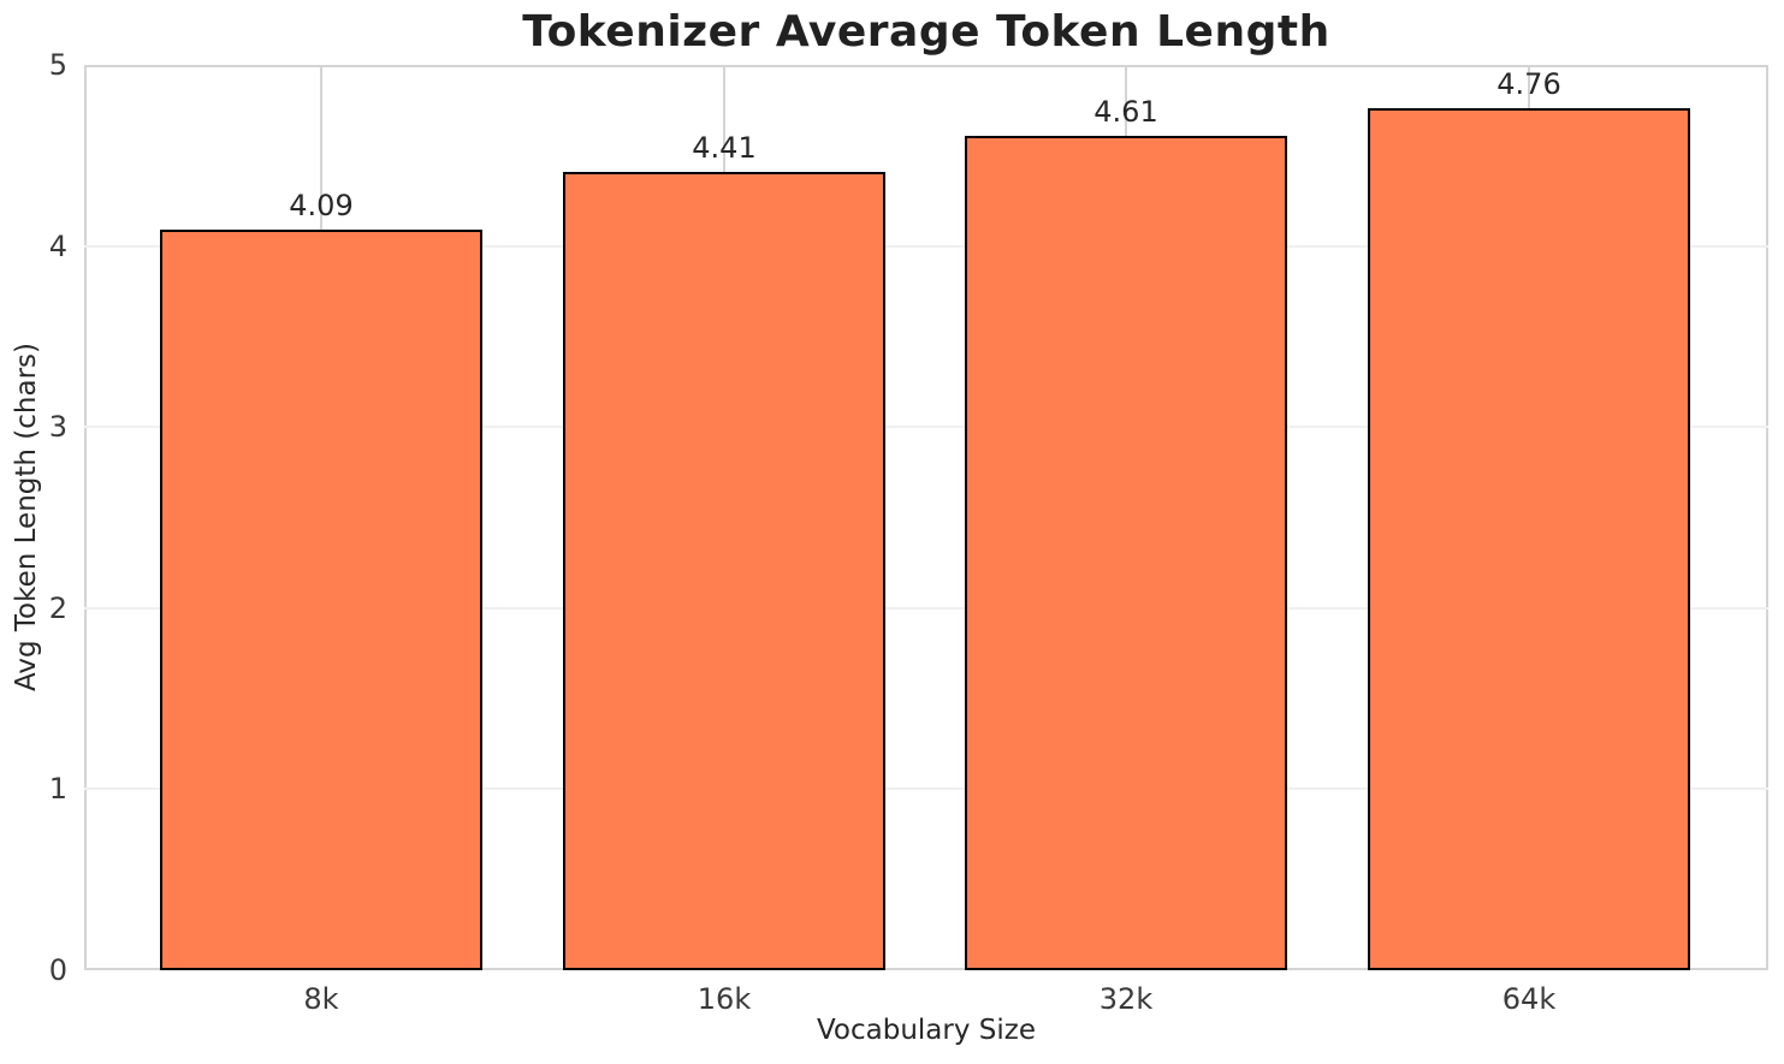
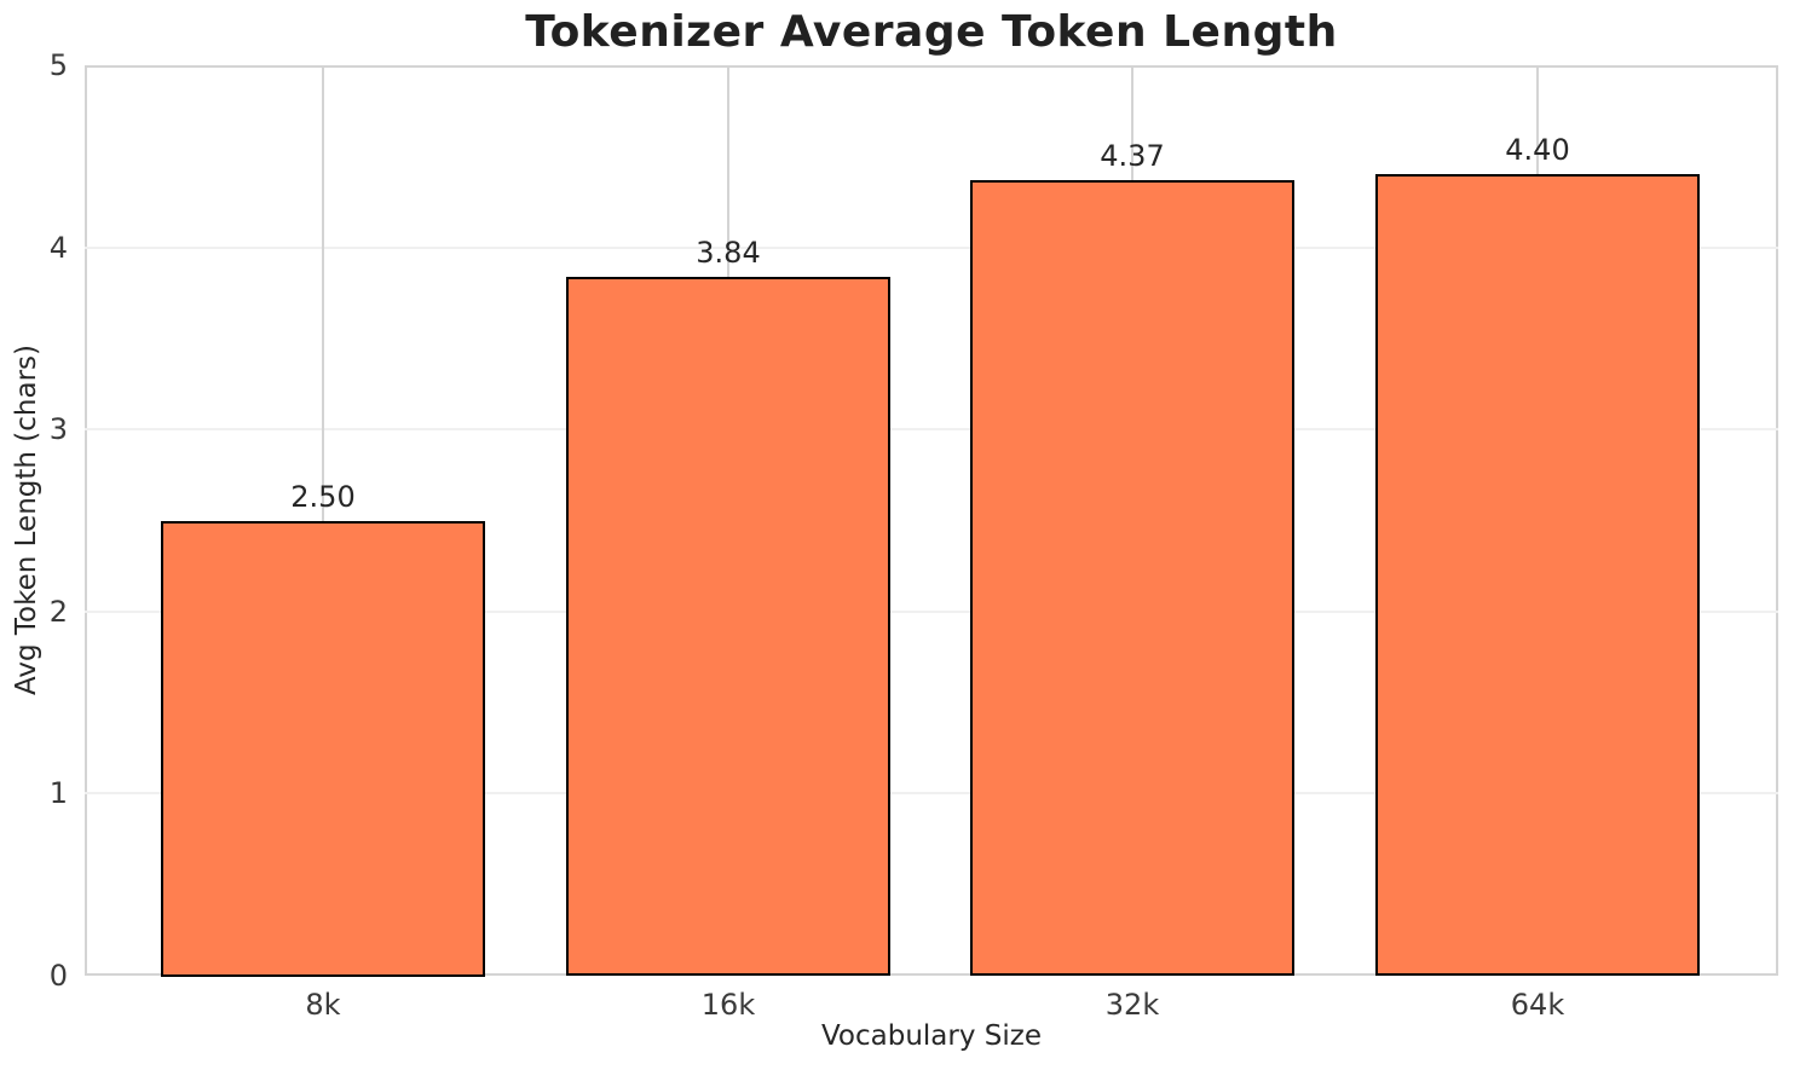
8k: 4.09 -> 2.50
16k: 4.41 -> 3.84
32k: 4.61 -> 4.37
64k: 4.76 -> 4.40
